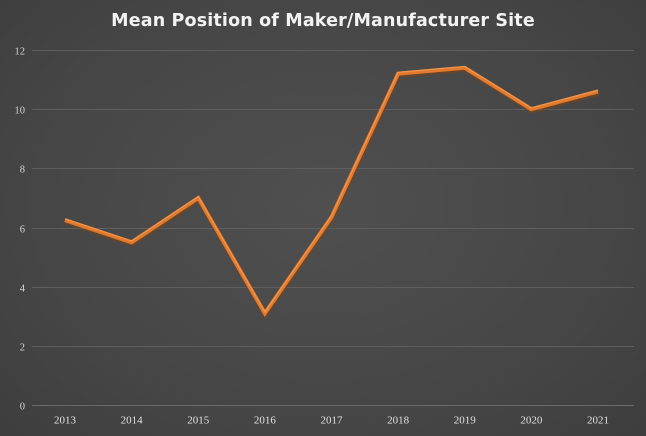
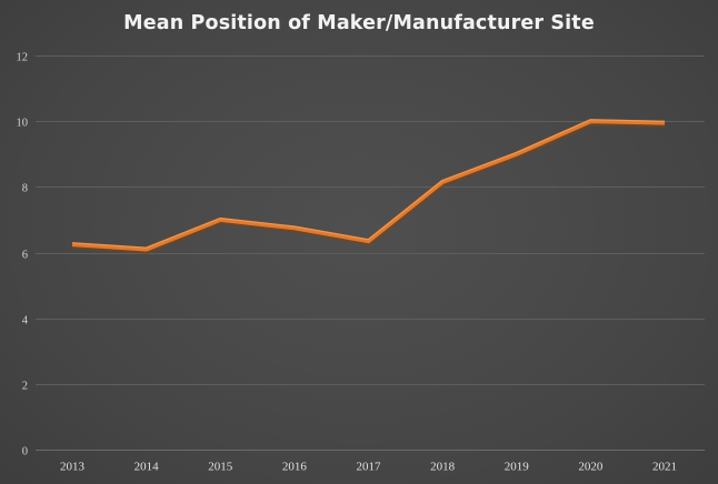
2014: 5.5 -> 6.1
2016: 3.1 -> 6.8
2018: 11.2 -> 8.2
2019: 11.4 -> 9.0
2021: 10.6 -> 9.9
